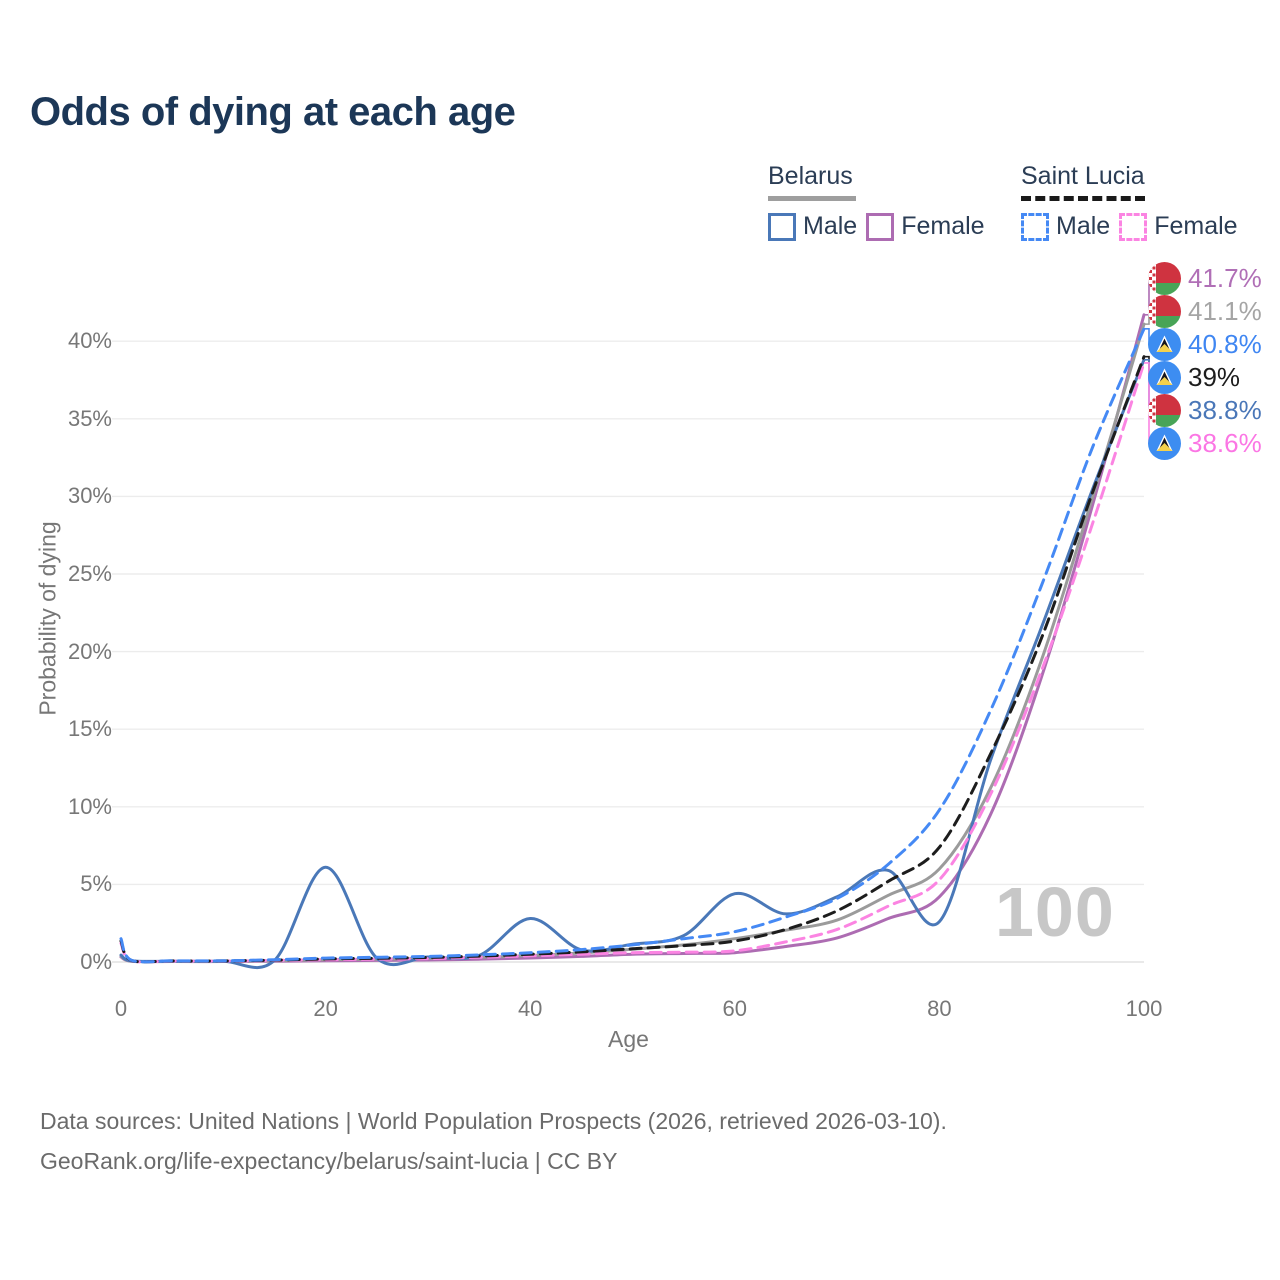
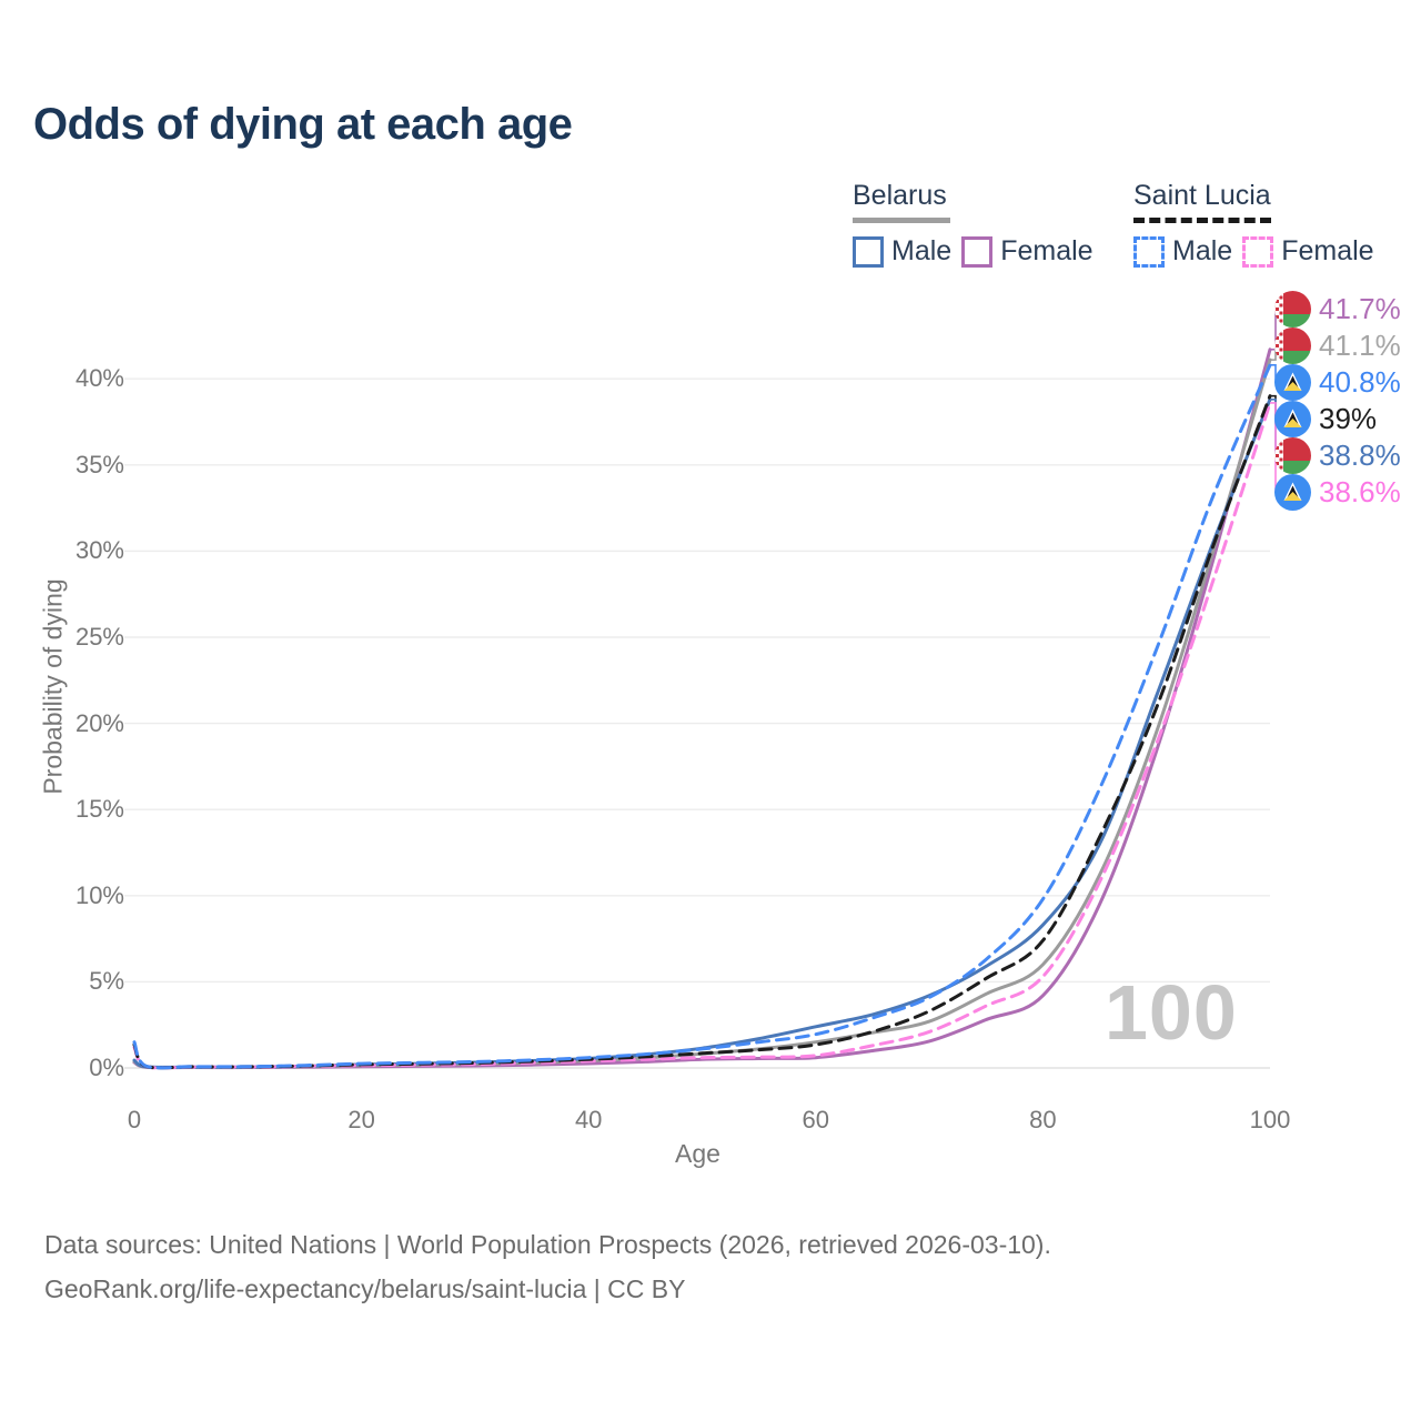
Belarus Male/20: 6.1% -> 0.2%
Belarus Male/40: 2.8% -> 0.6%
Belarus Male/60: 4.4% -> 2.4%
Belarus Male/80: 2.6% -> 8.3%
